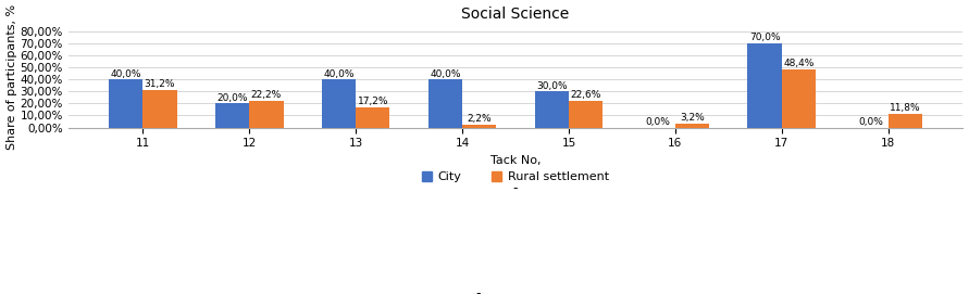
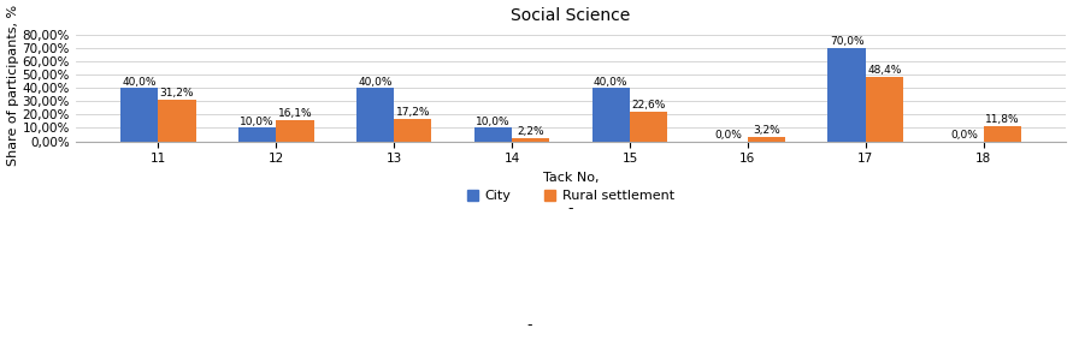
City/12: 20,0% -> 10,0%
Rural settlement/12: 22,2% -> 16,1%
City/14: 40,0% -> 10,0%
City/15: 30,0% -> 40,0%
